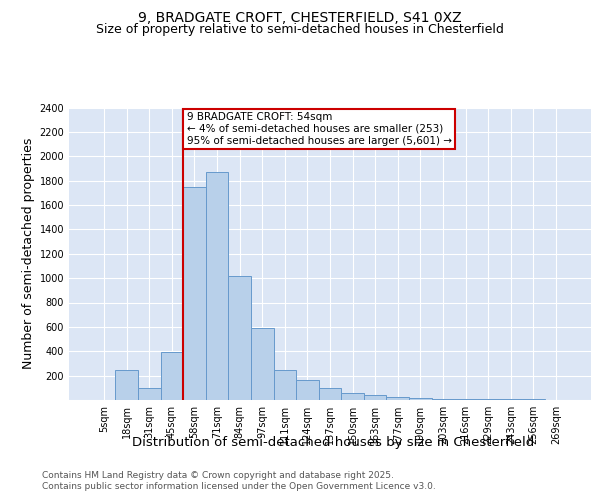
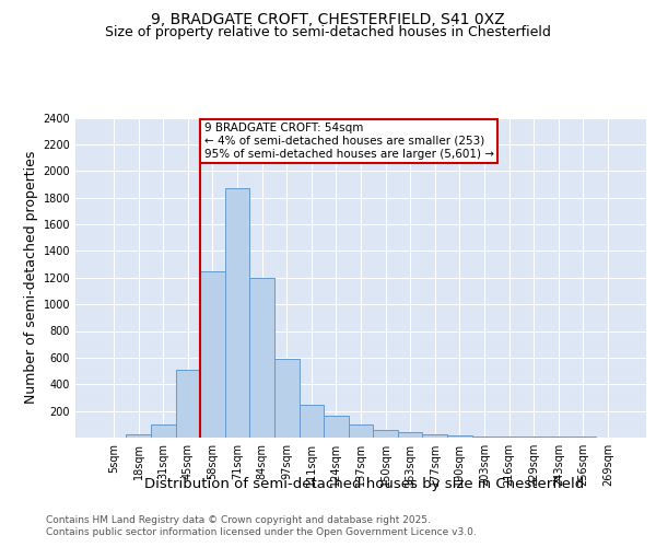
18sqm: 250 -> 20
45sqm: 390 -> 510
58sqm: 1750 -> 1250
84sqm: 1020 -> 1200
